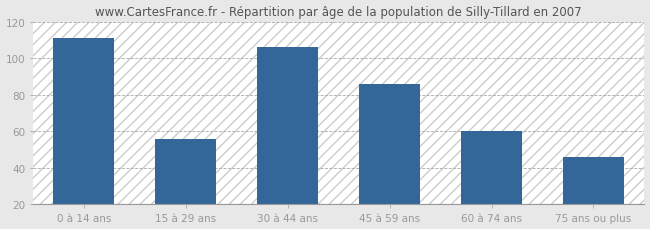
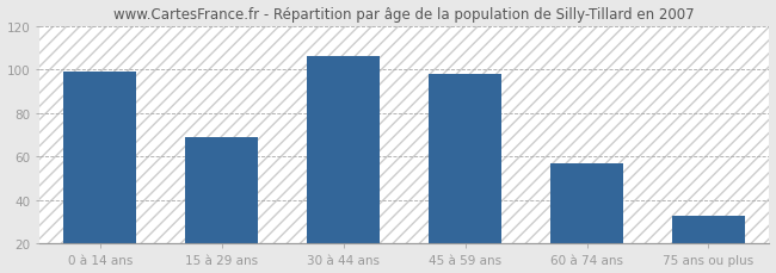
0 à 14 ans: 111 -> 99
15 à 29 ans: 56 -> 69
45 à 59 ans: 86 -> 98
60 à 74 ans: 60 -> 57
75 ans ou plus: 46 -> 33
